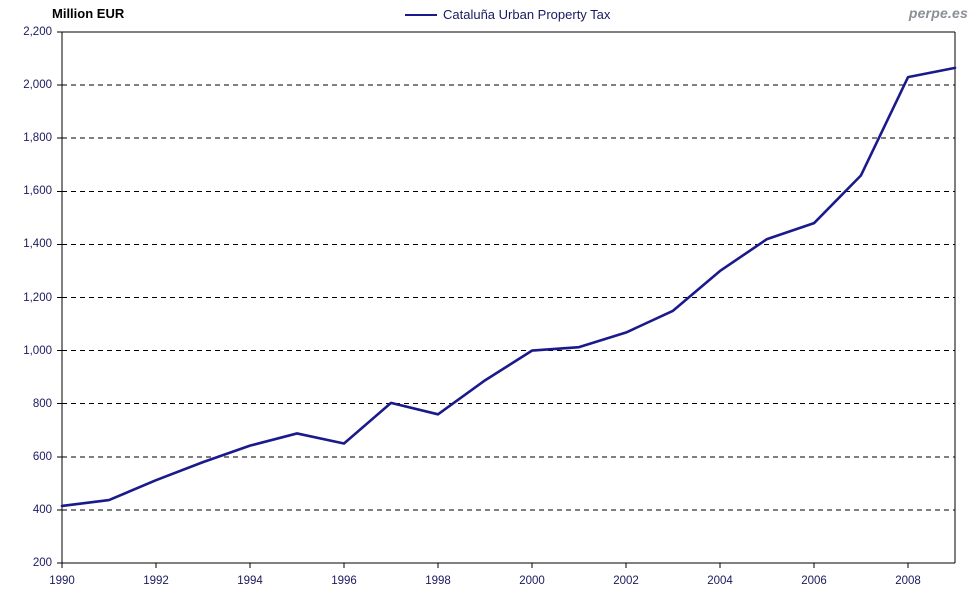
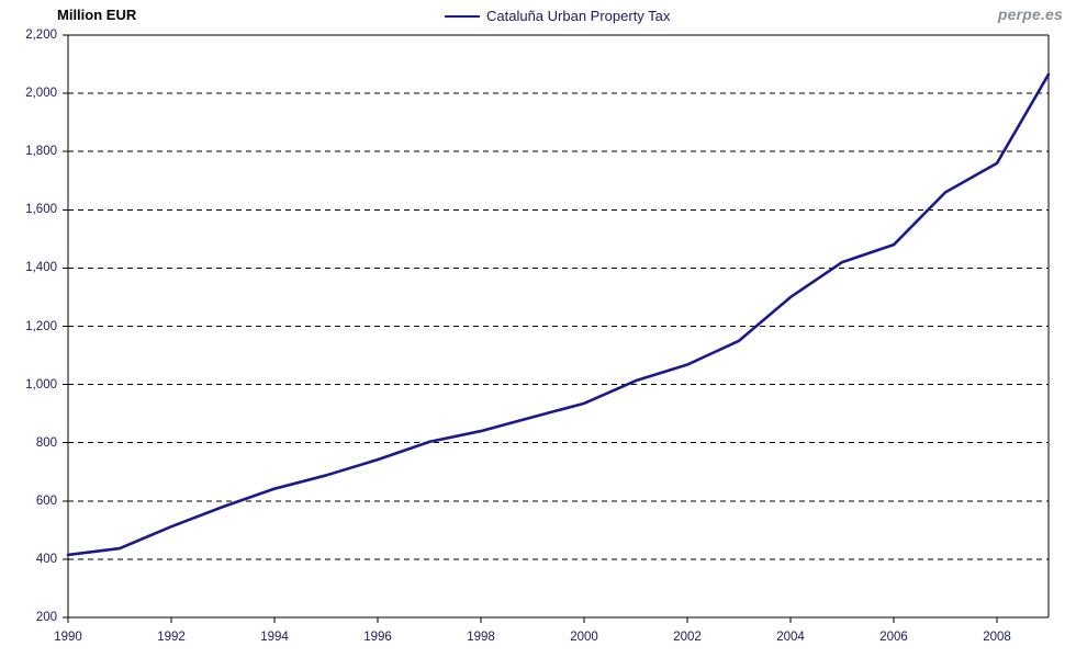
1996: 650 -> 740
1998: 760 -> 840
2000: 1000 -> 940
2008: 2030 -> 1760
